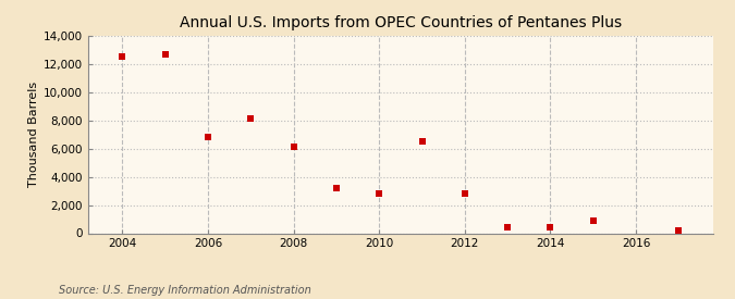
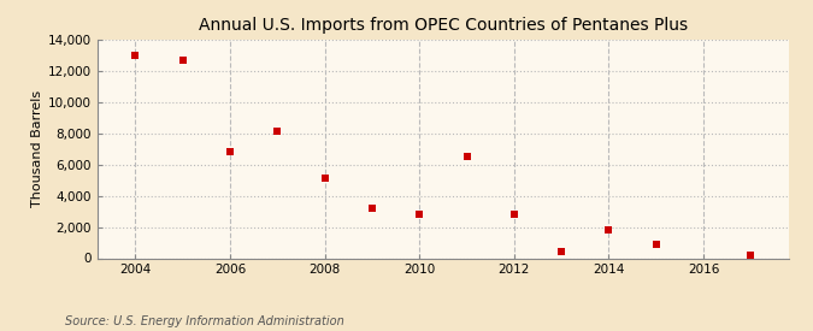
2004: 12,500 -> 13,000
2008: 6,100 -> 5,100
2014: 400 -> 1,800
